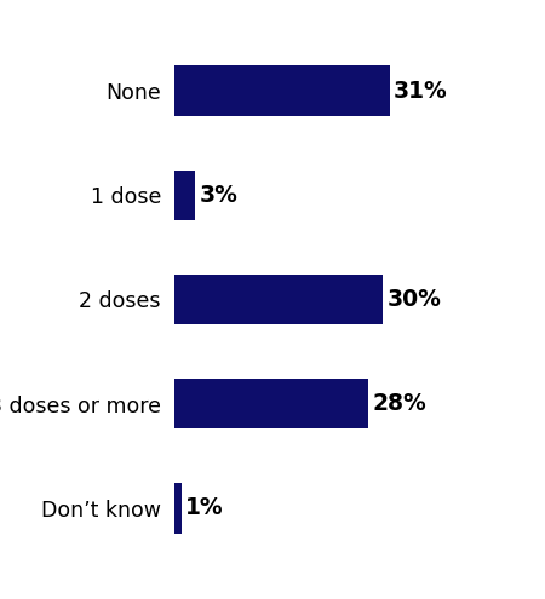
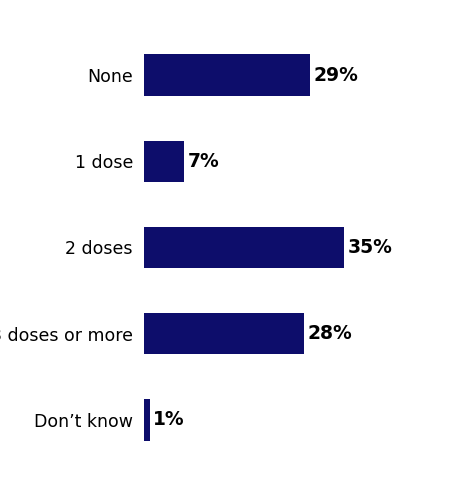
None: 31% -> 29%
1 dose: 3% -> 7%
2 doses: 30% -> 35%
